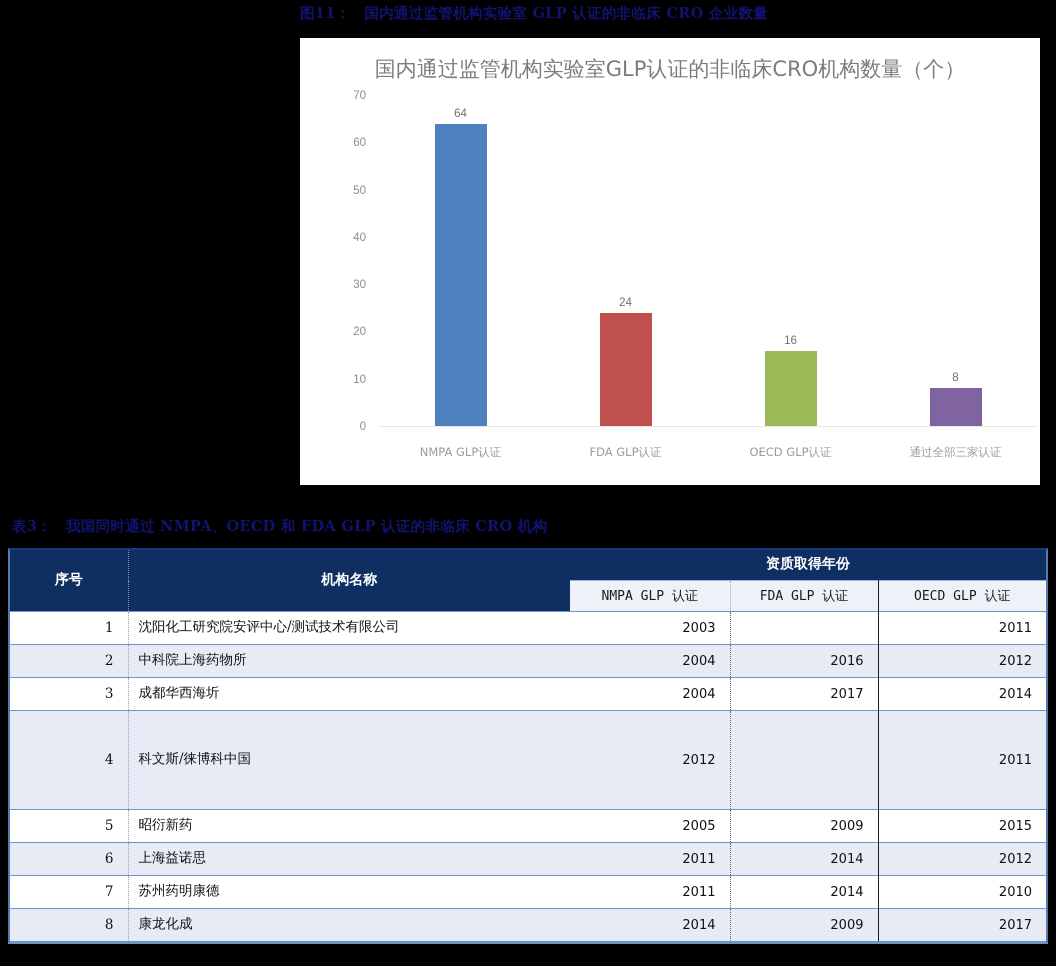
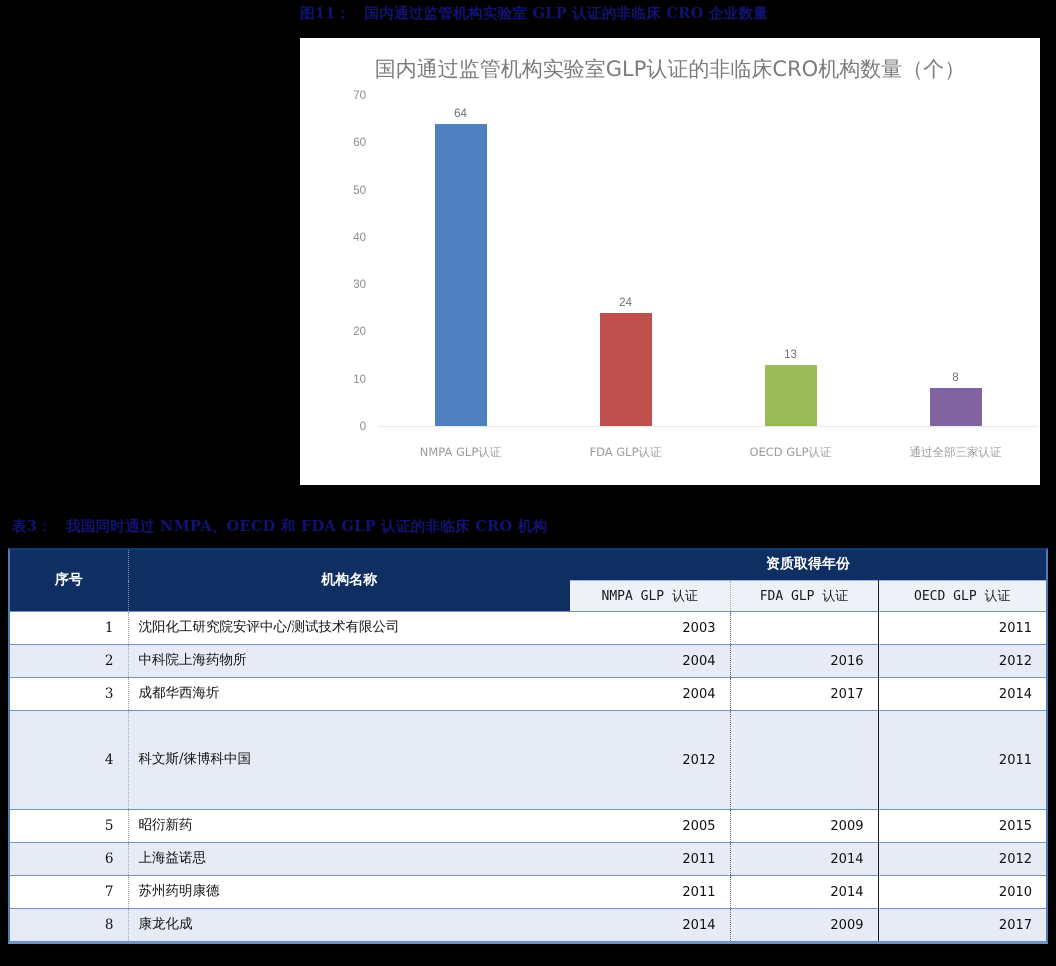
OECD GLP认证: 16 -> 13
